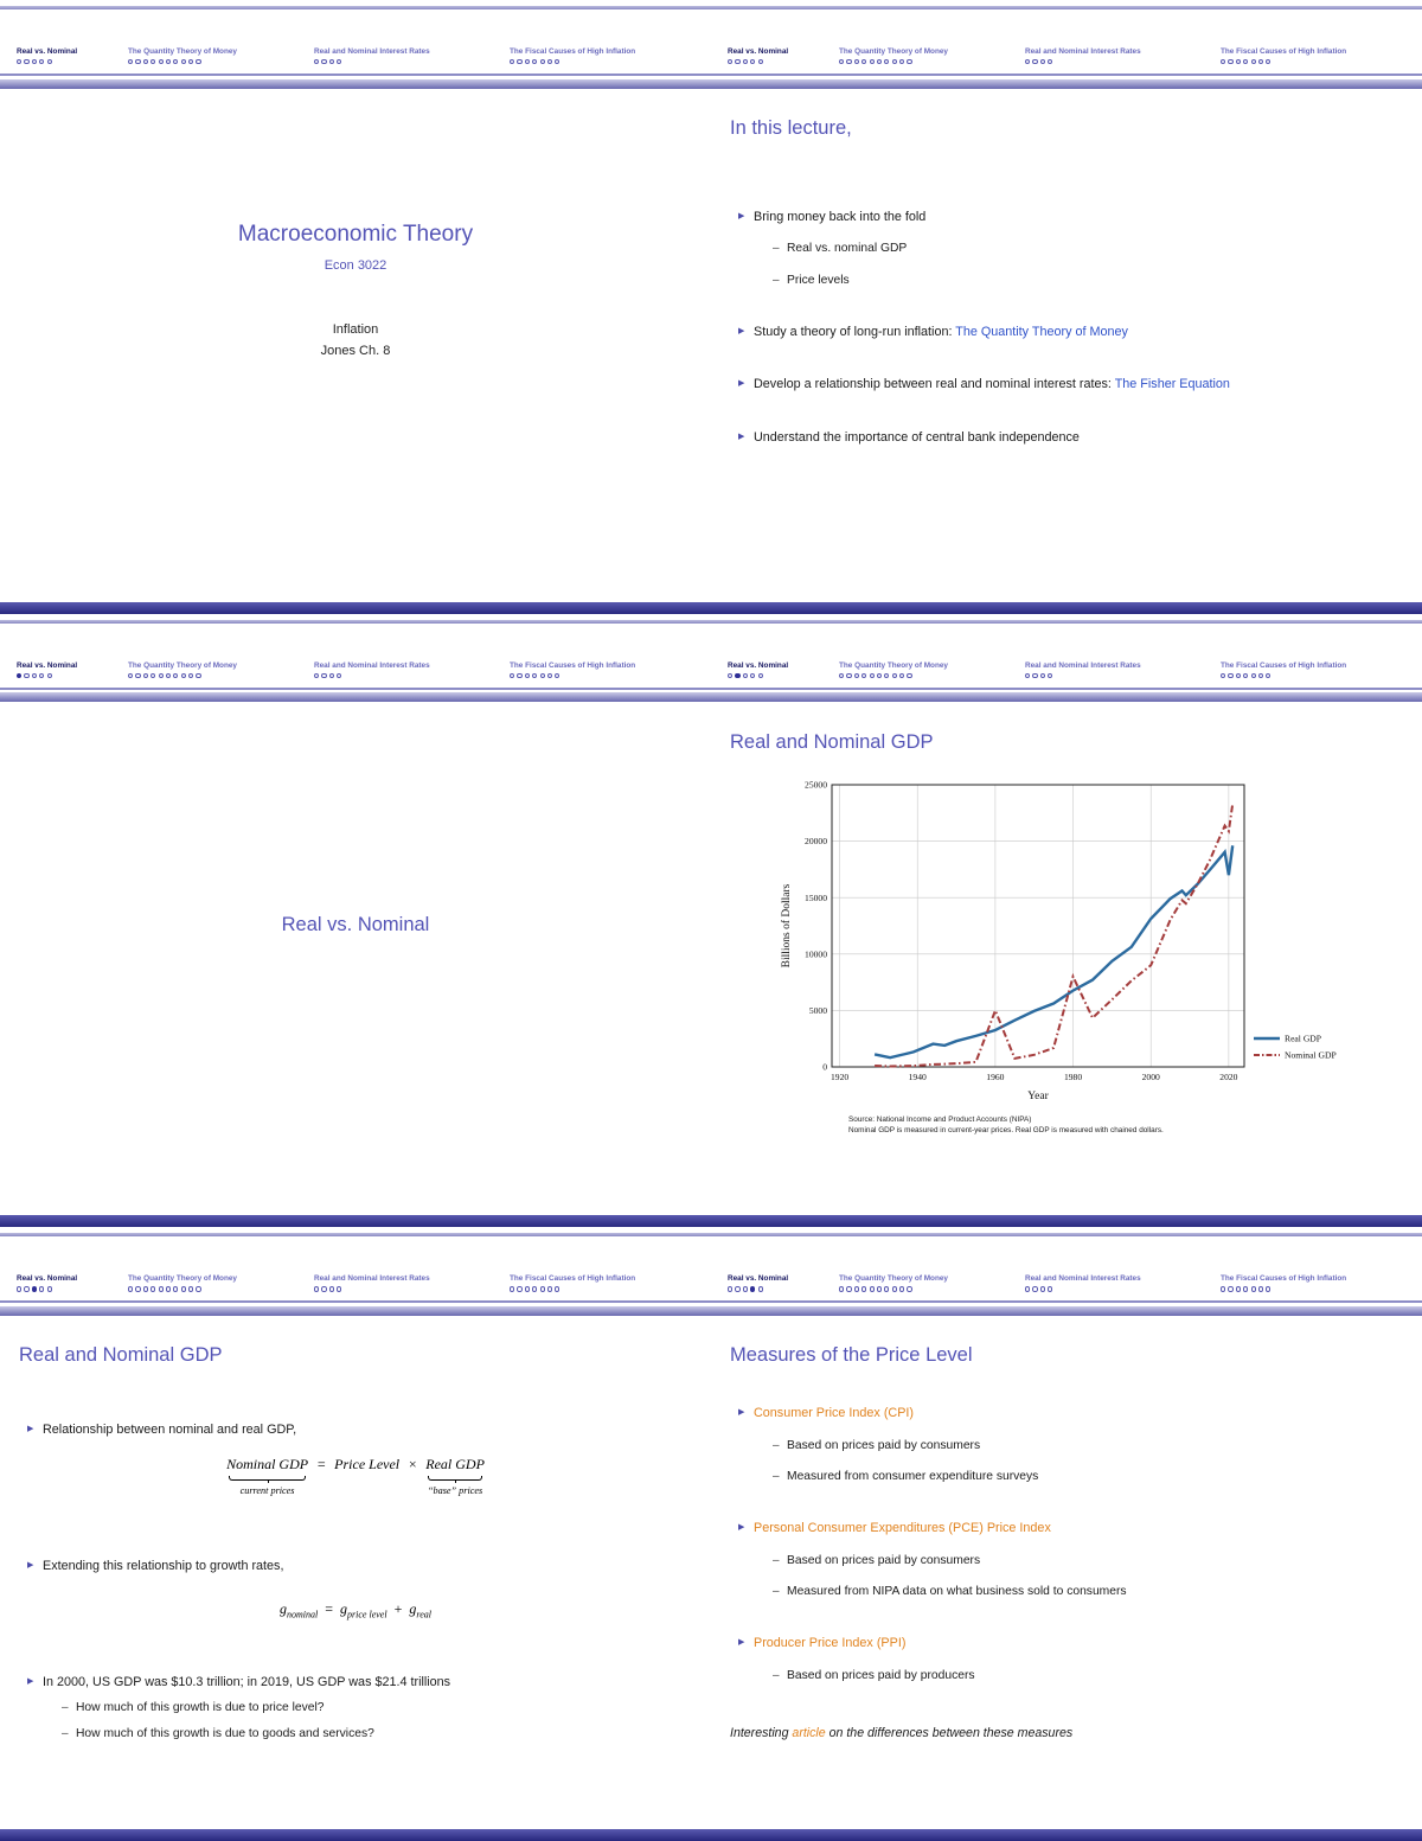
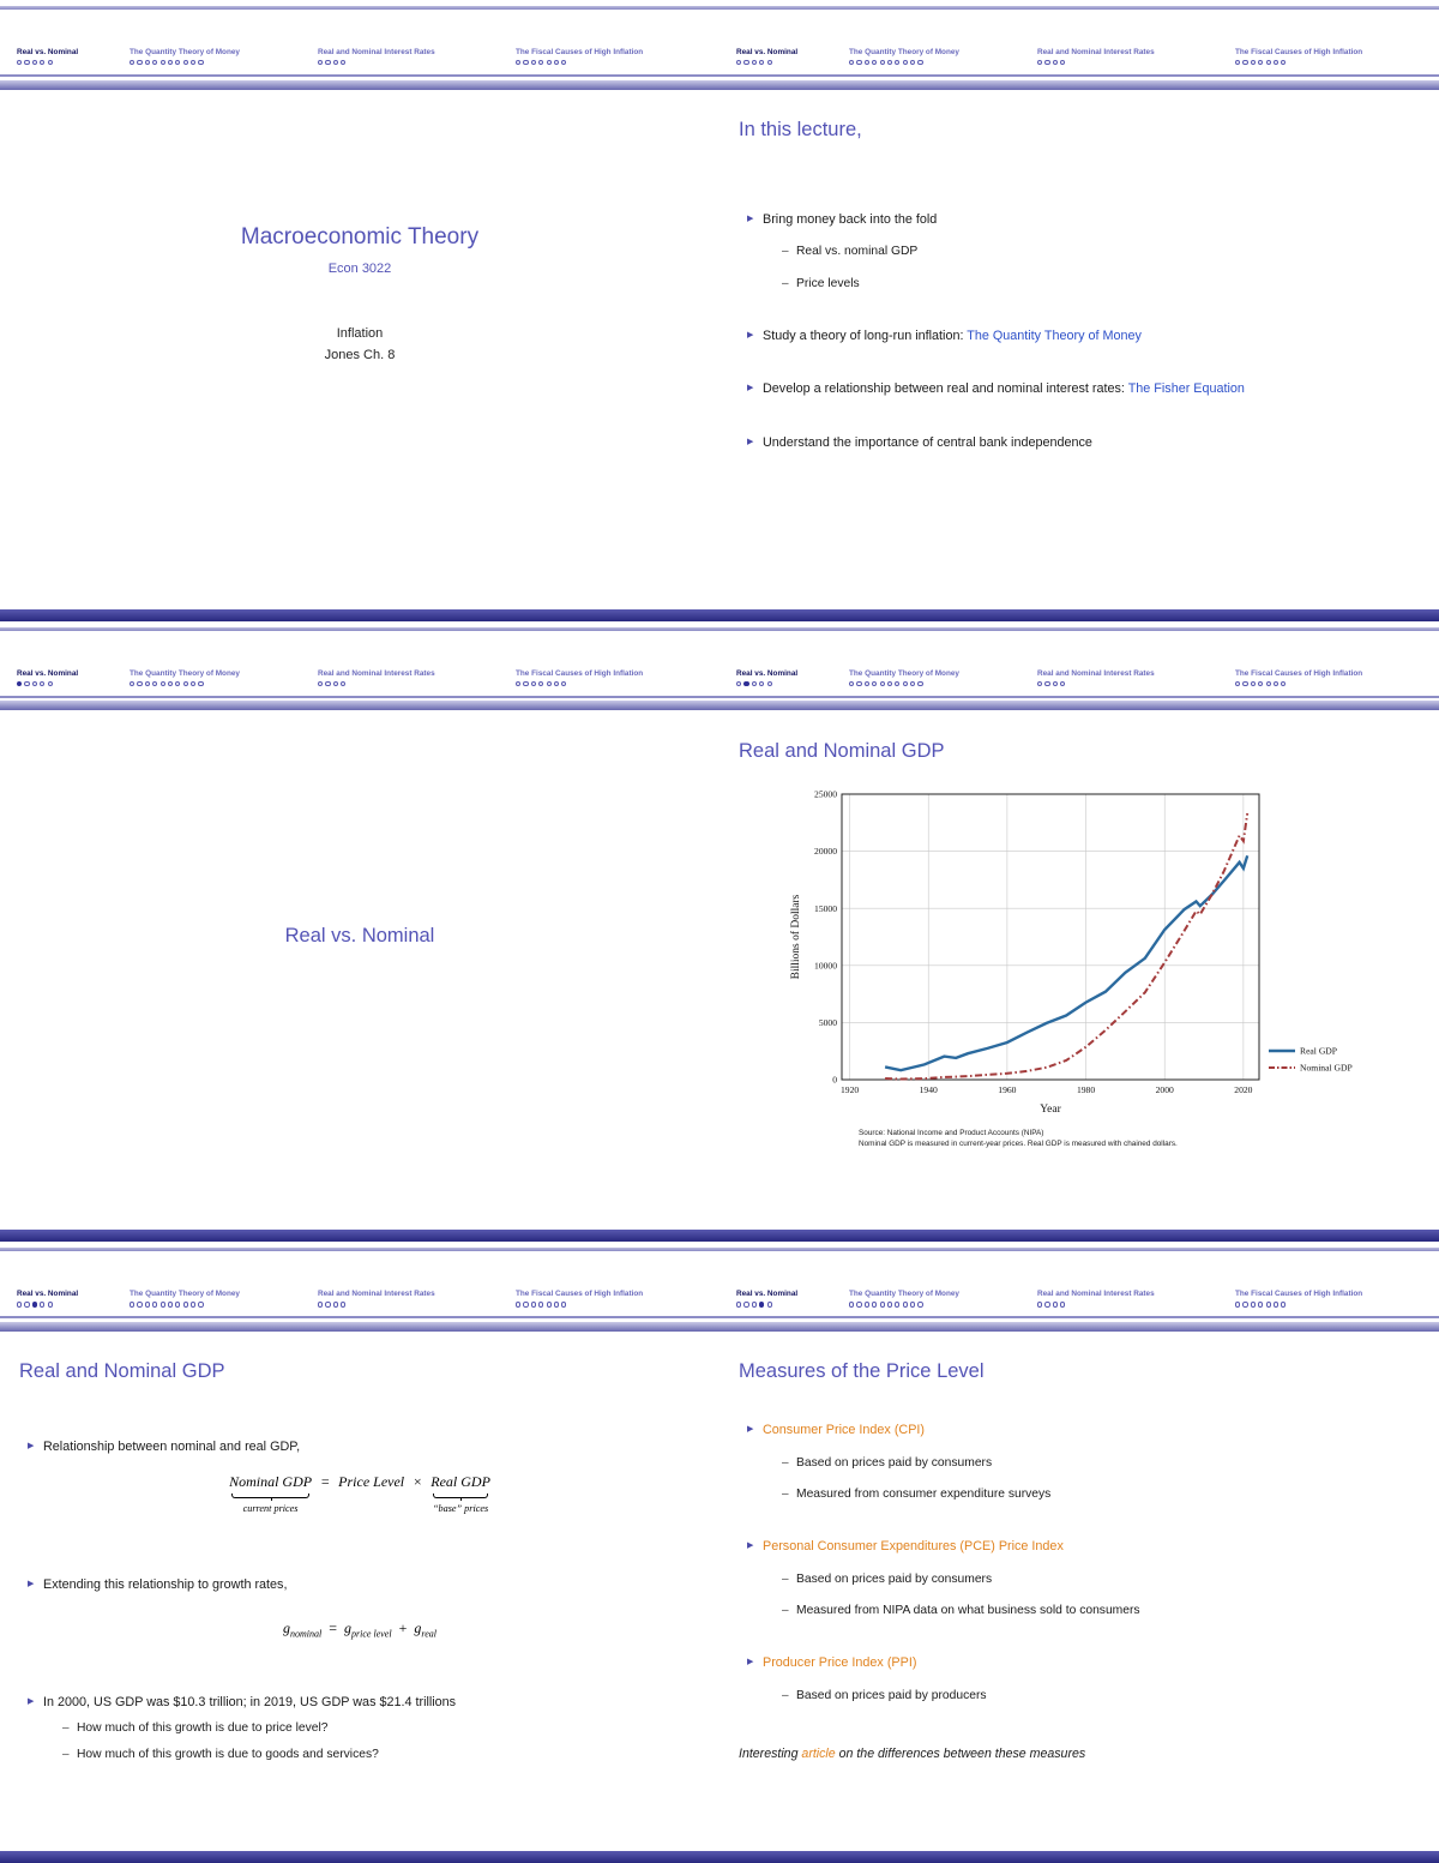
Nominal GDP/1960: 5000 -> 1000
Nominal GDP/1980: 8000 -> 3000
Nominal GDP/2000: 9000 -> 10000
Real GDP/2020: 17000 -> 19000
